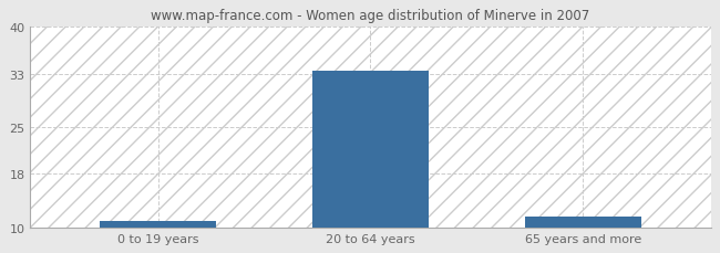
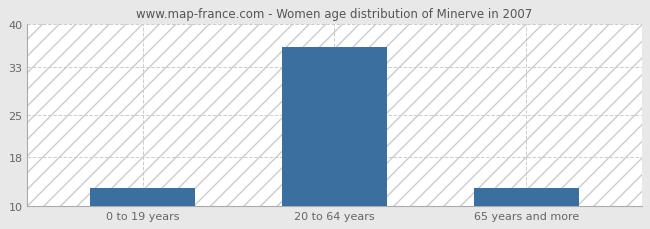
0 to 19 years: 11.0 -> 13.0
20 to 64 years: 33.5 -> 36.2
65 years and more: 11.7 -> 13.0
